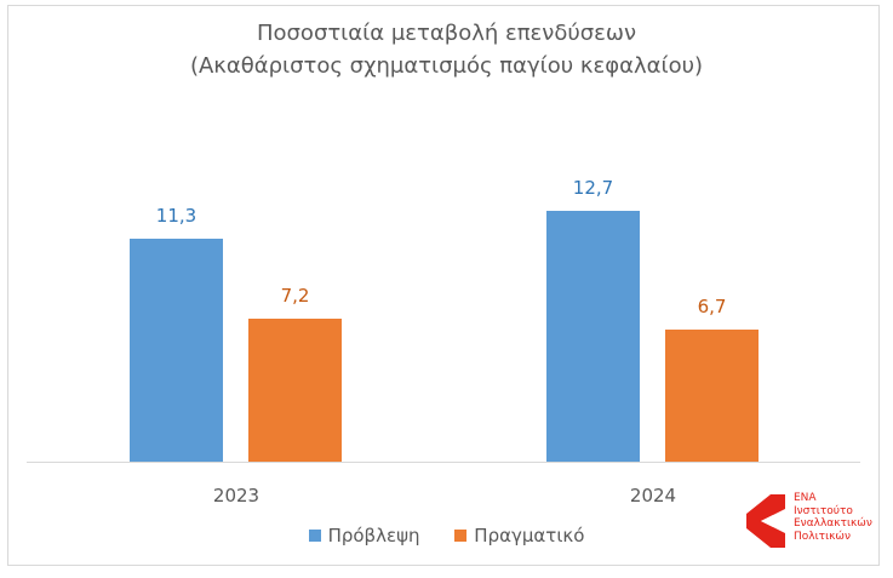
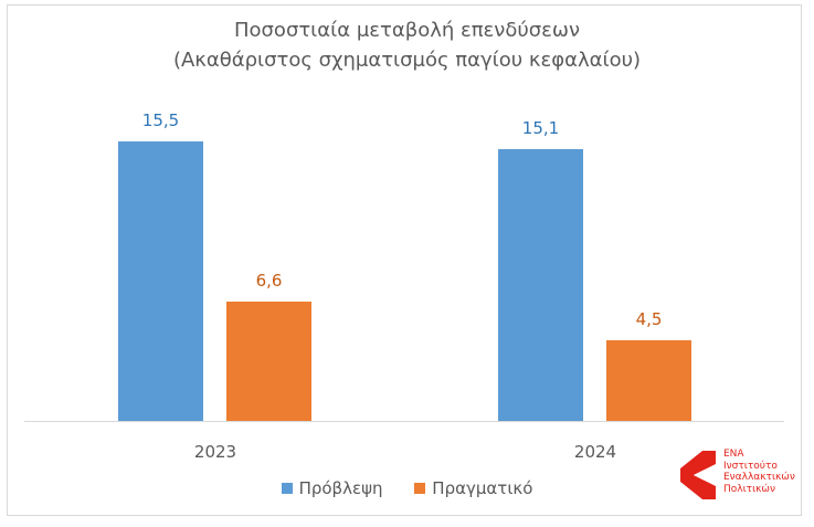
Πρόβλεψη/2023: 11,3 -> 15,5
Πραγματικό/2023: 7,2 -> 6,6
Πρόβλεψη/2024: 12,7 -> 15,1
Πραγματικό/2024: 6,7 -> 4,5
